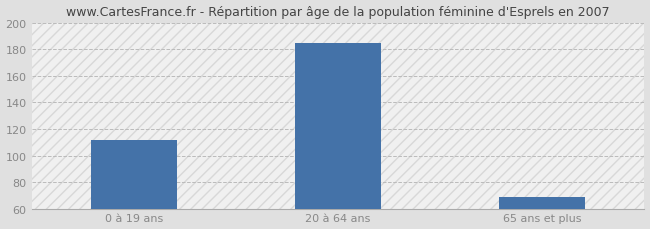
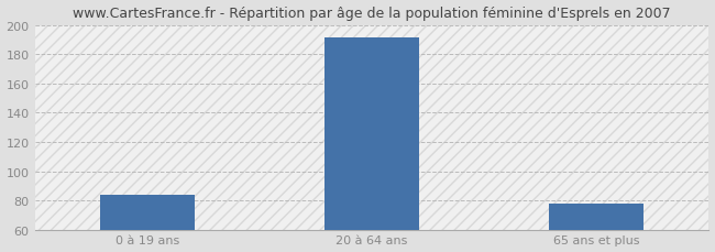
0 à 19 ans: 112 -> 84
20 à 64 ans: 185 -> 192
65 ans et plus: 69 -> 78
